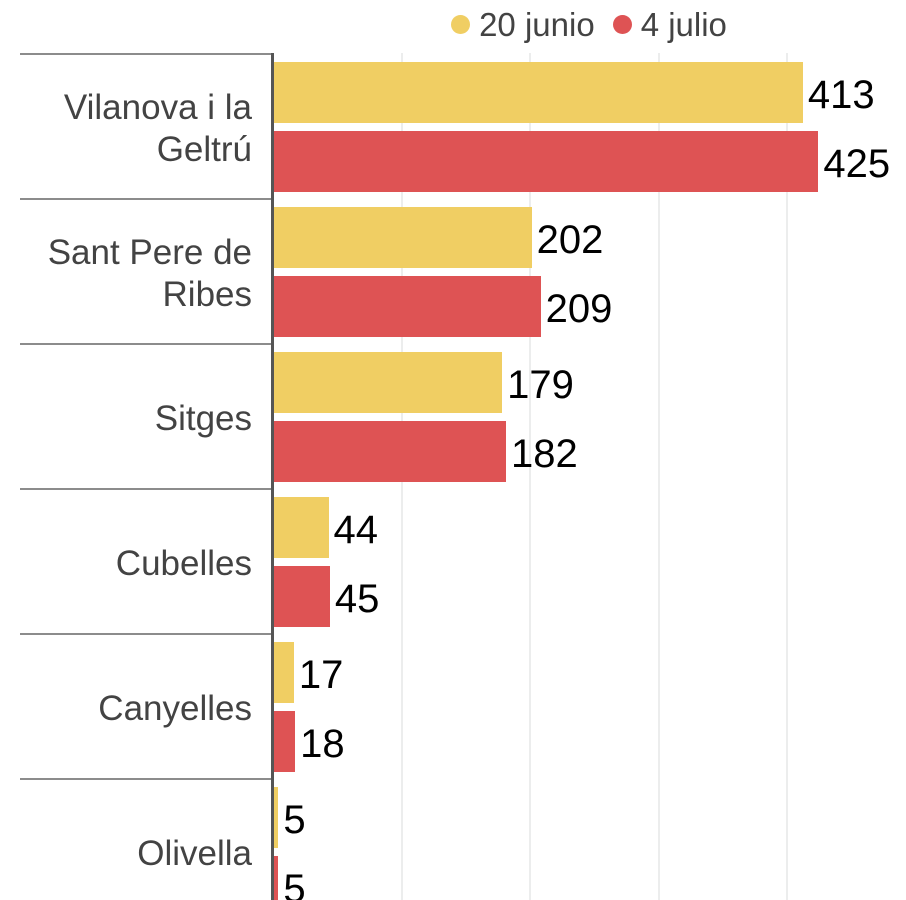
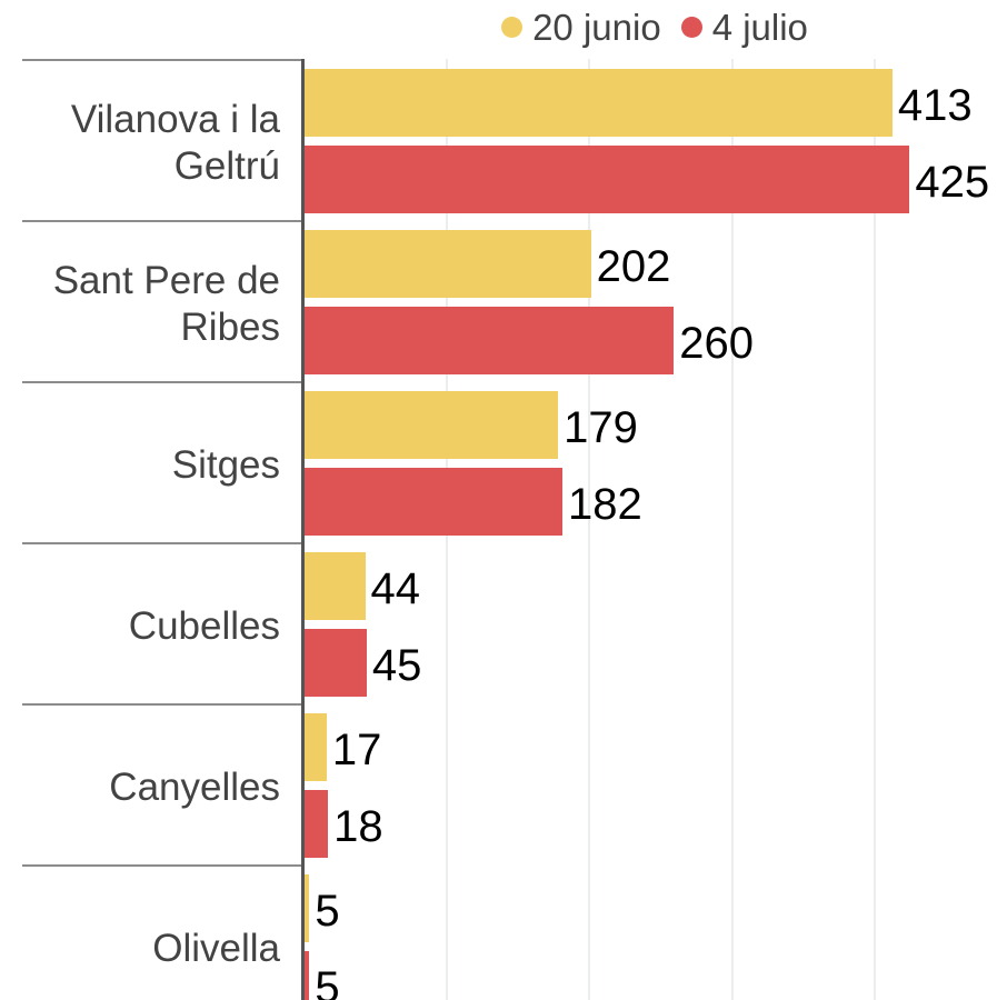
4 julio/Sant Pere de Ribes: 209 -> 260
